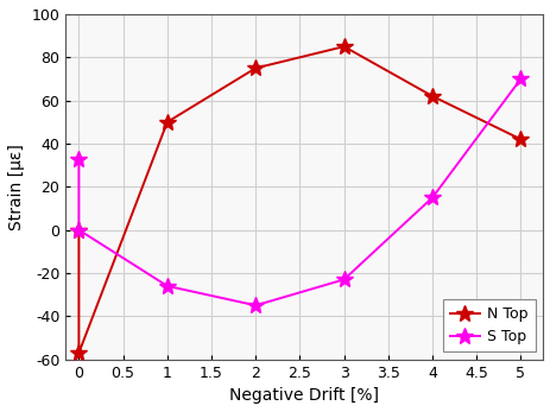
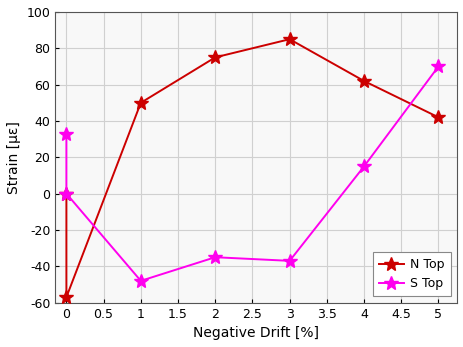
S Top/1: -26 -> -48
S Top/3: -23 -> -37
